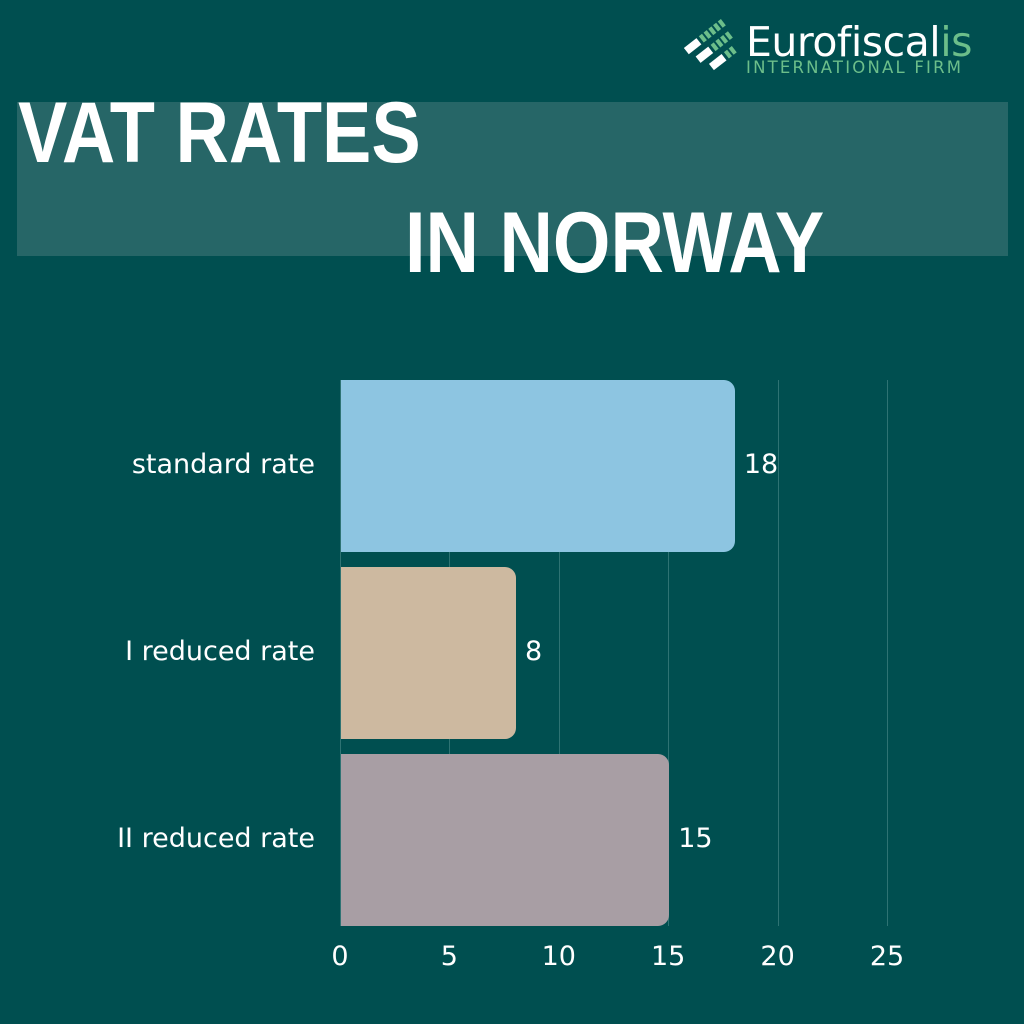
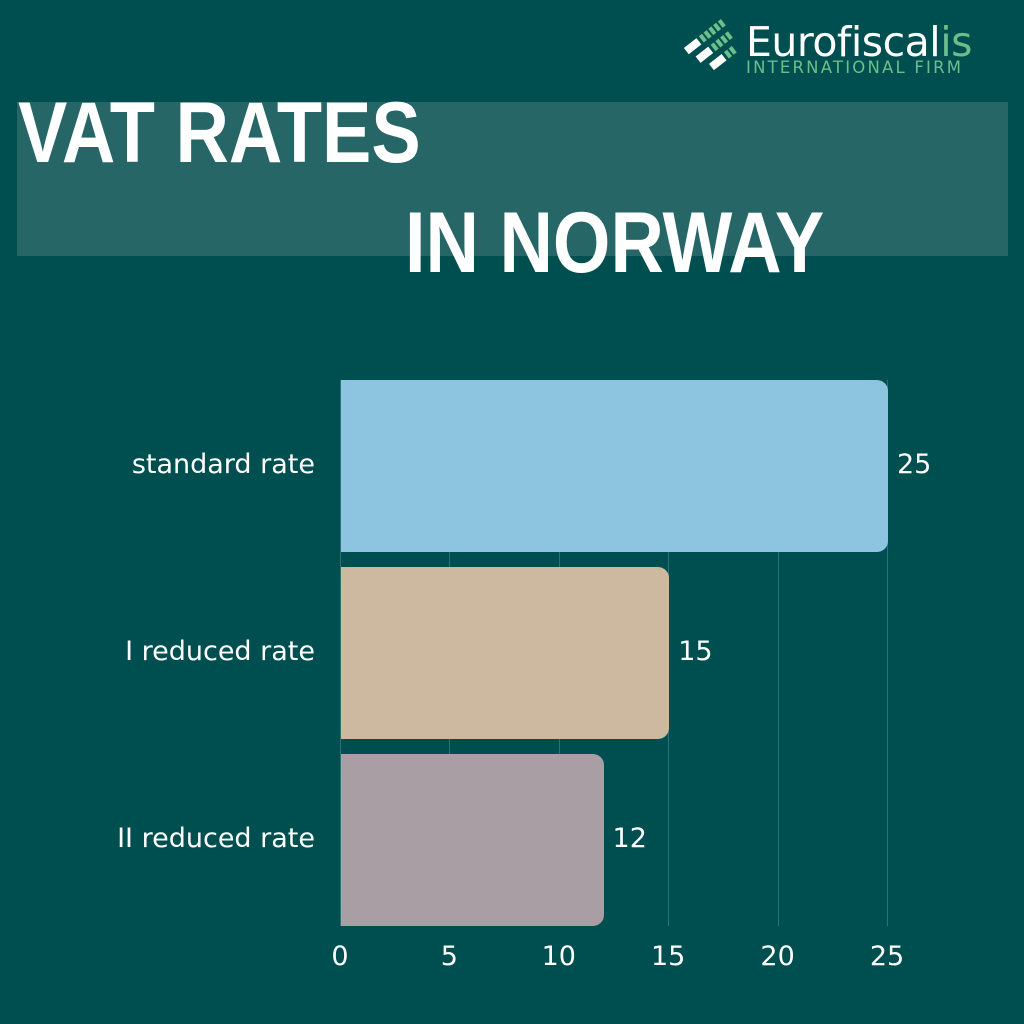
standard rate: 18 -> 25
I reduced rate: 8 -> 15
II reduced rate: 15 -> 12
